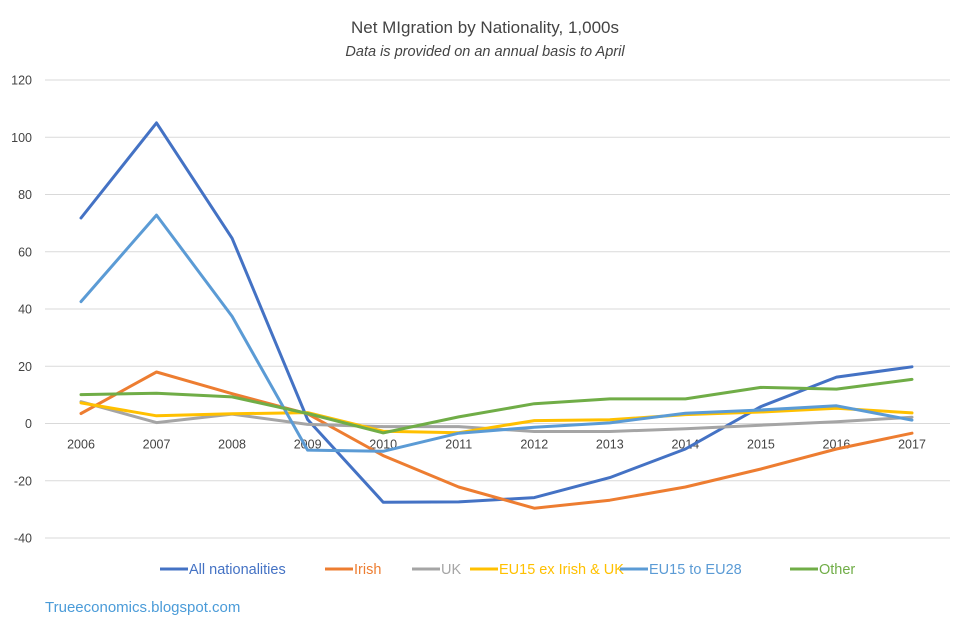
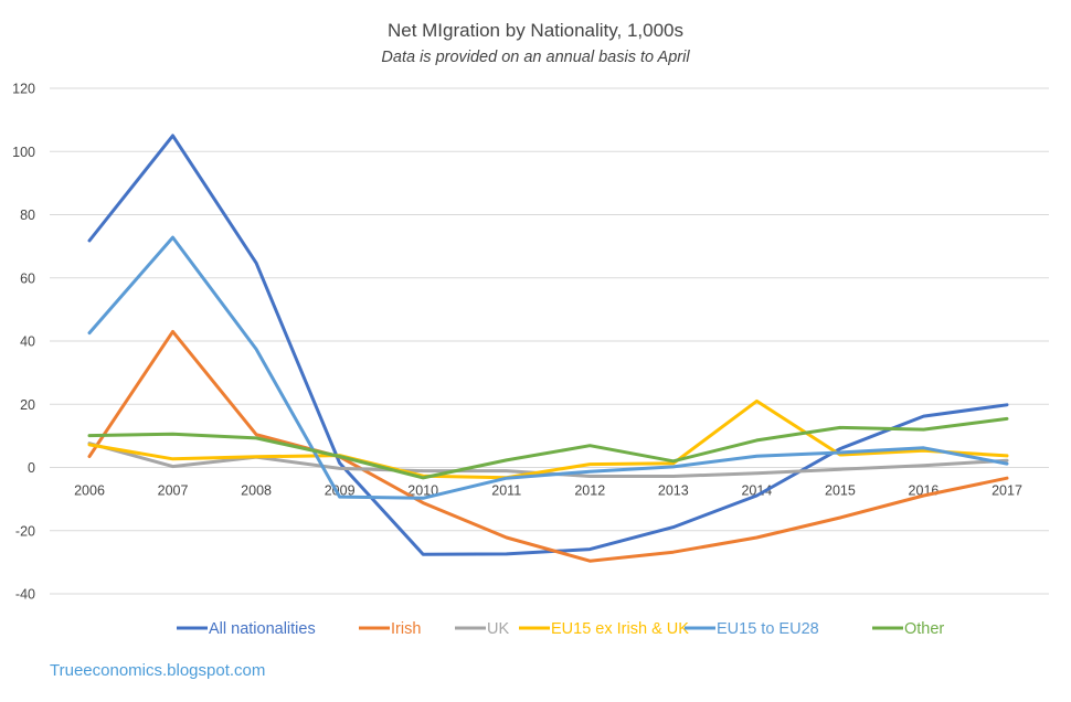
Irish/2007: 18 -> 43
Other/2013: 9 -> 2
EU15 ex Irish & UK/2014: 3 -> 21
